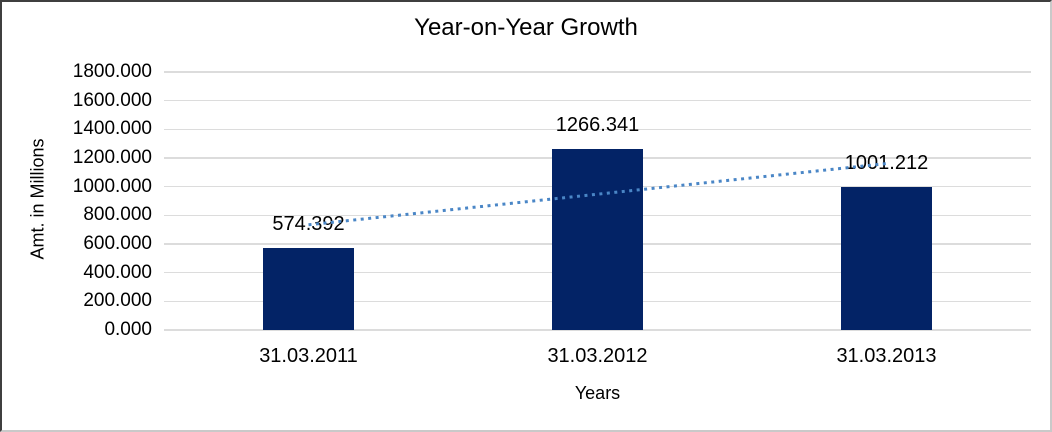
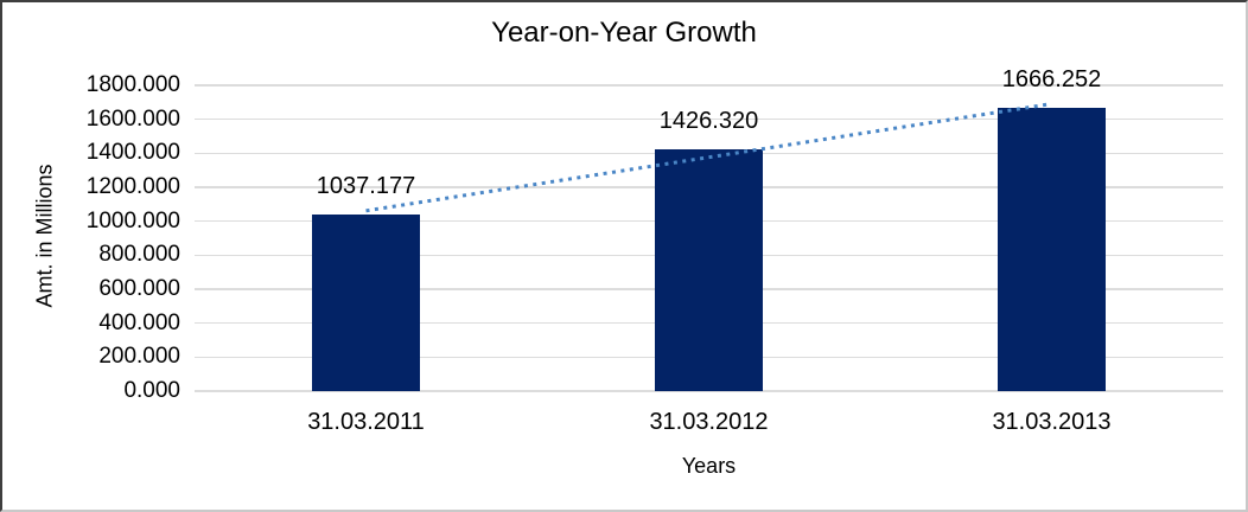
31.03.2011: 574.392 -> 1037.177
31.03.2012: 1266.341 -> 1426.320
31.03.2013: 1001.212 -> 1666.252
